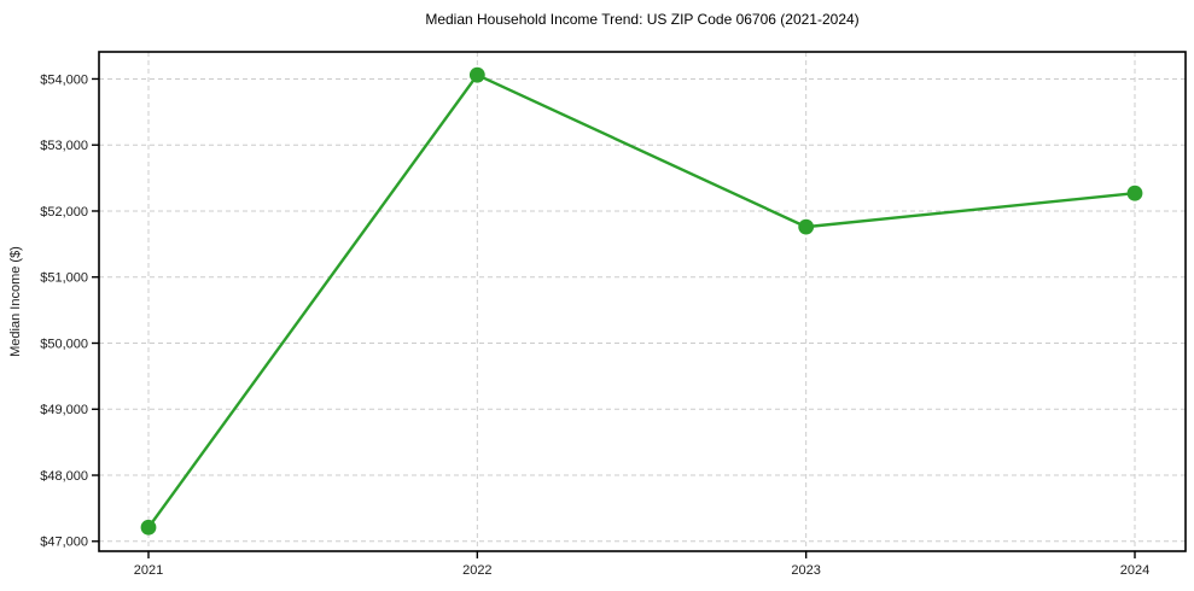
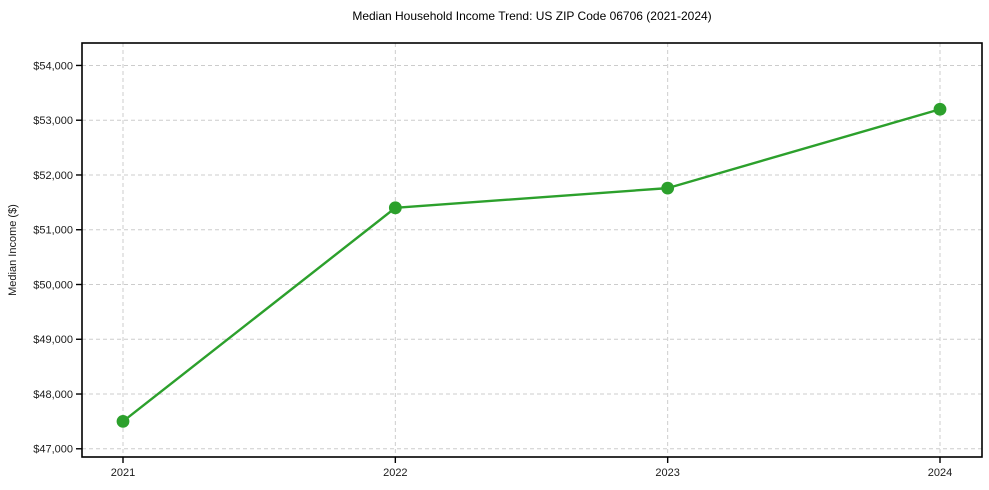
2021: $47200 -> $47500
2022: $54100 -> $51400
2024: $52300 -> $53200
